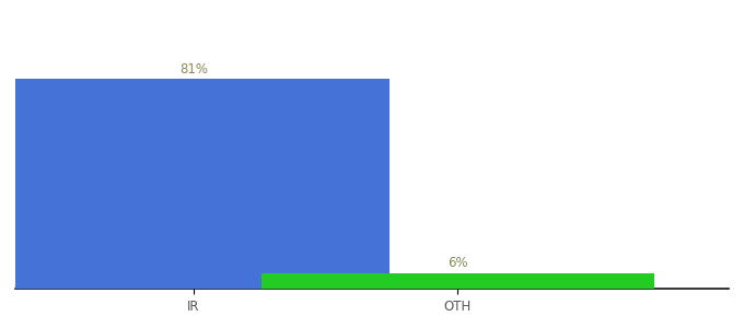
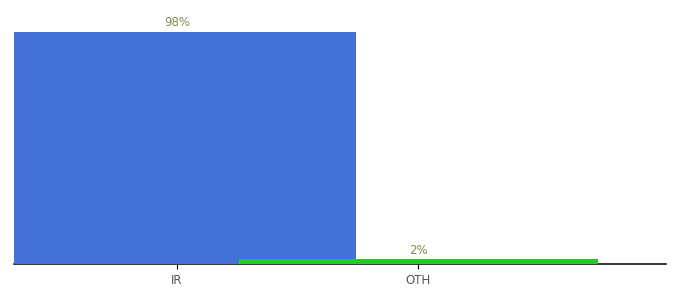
IR: 81% -> 98%
OTH: 6% -> 2%
